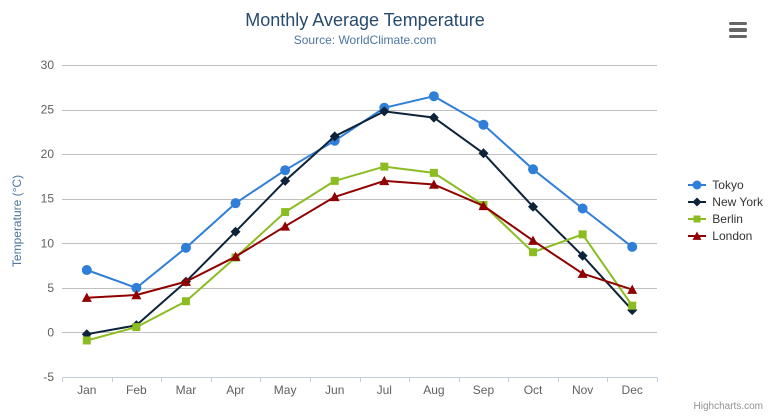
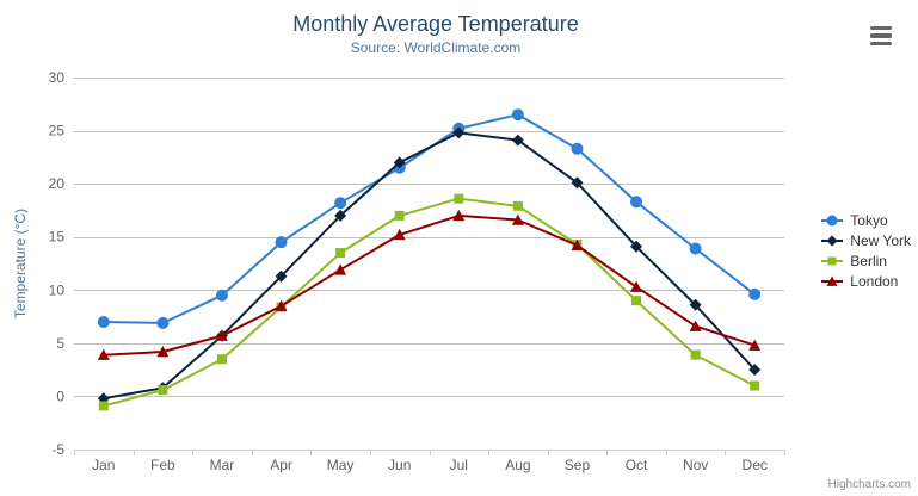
Tokyo/Feb: 5 -> 7
Berlin/Nov: 11 -> 4
Berlin/Dec: 3 -> 1
